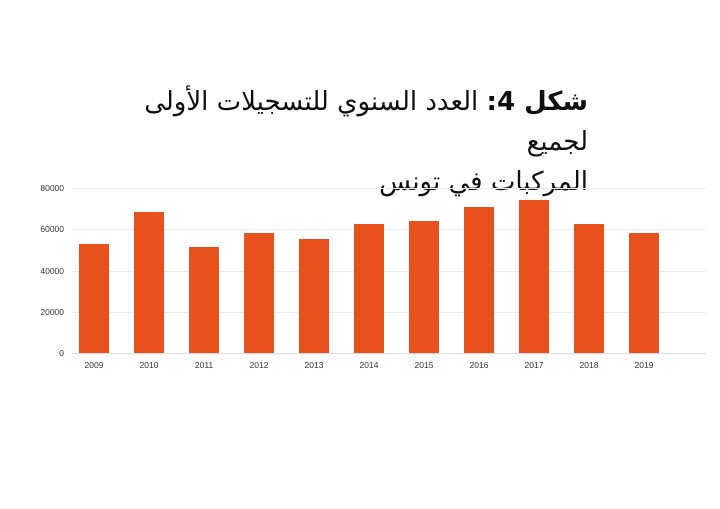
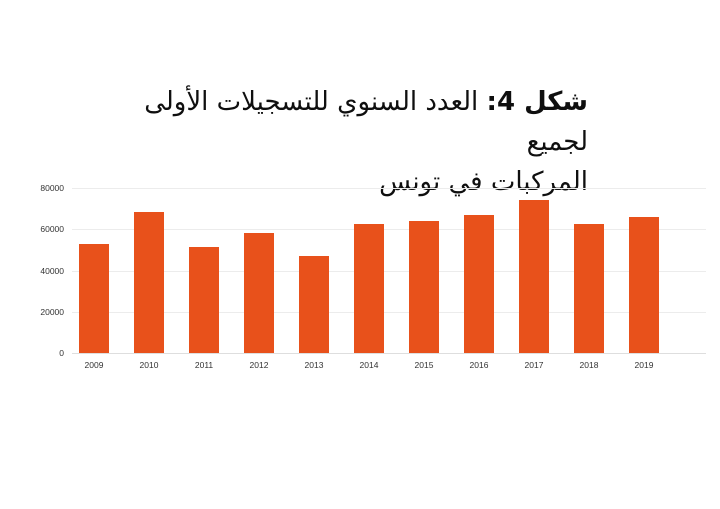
2013: 56000 -> 47000
2016: 71000 -> 67000
2019: 58000 -> 66000
